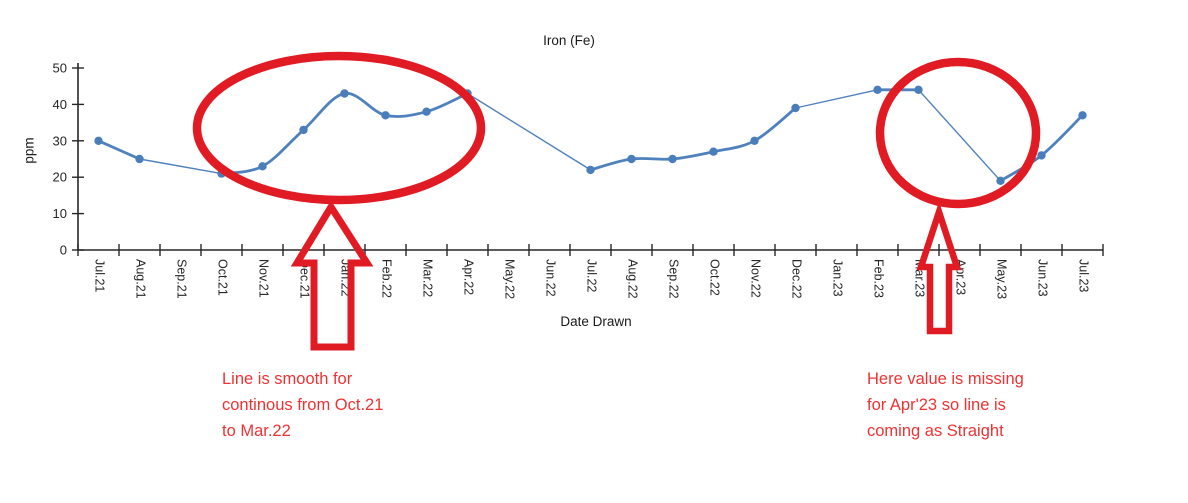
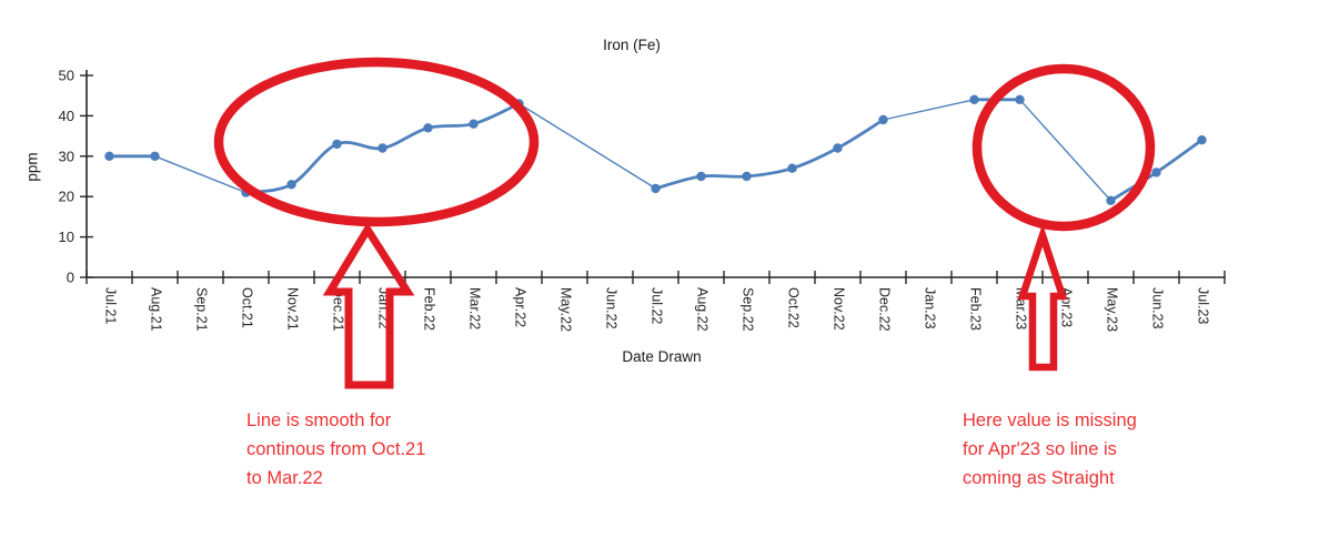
Aug.21: 25 -> 30
Jan.22: 43 -> 32
Nov.22: 30 -> 32
Jul.23: 37 -> 34
